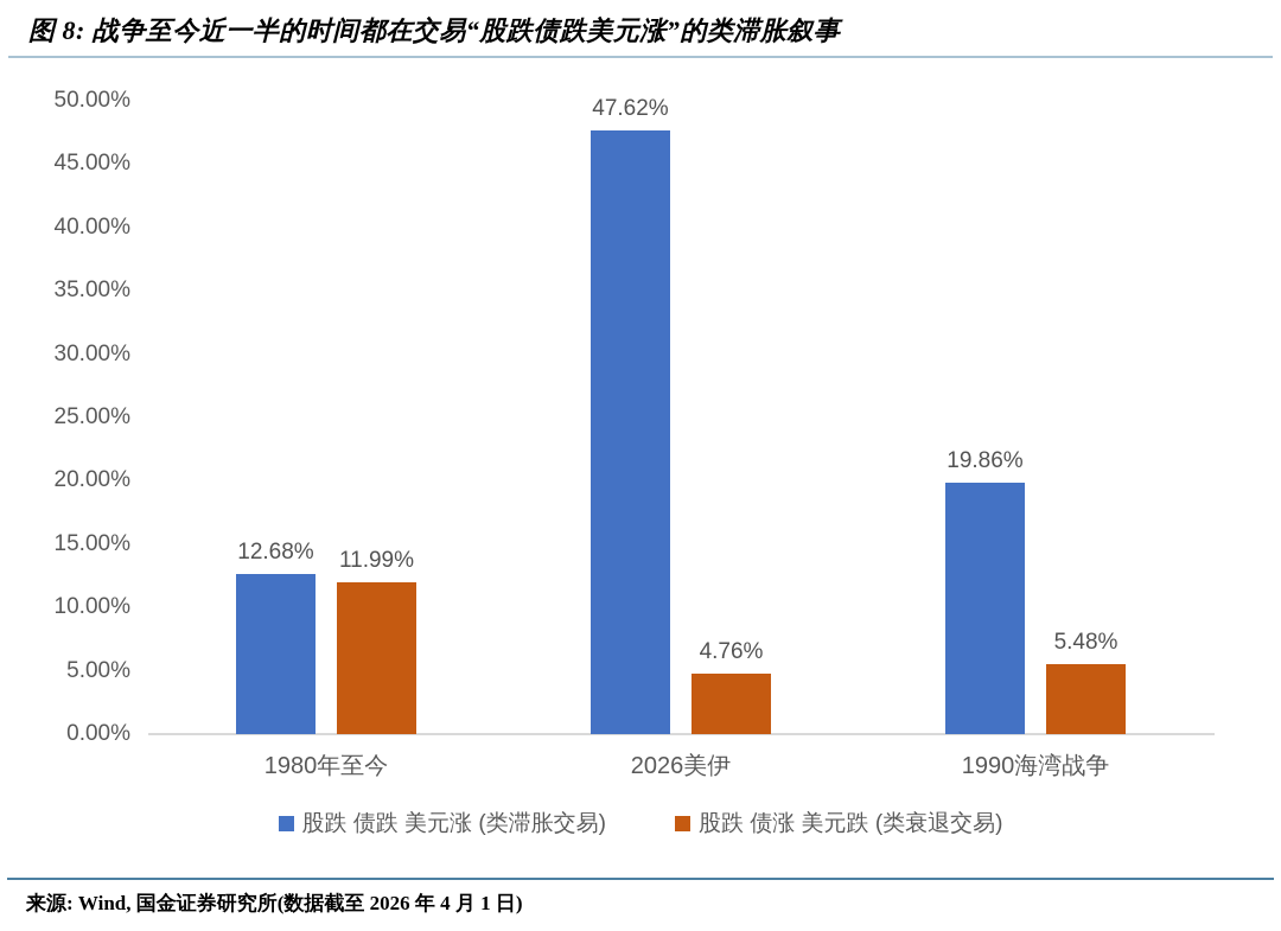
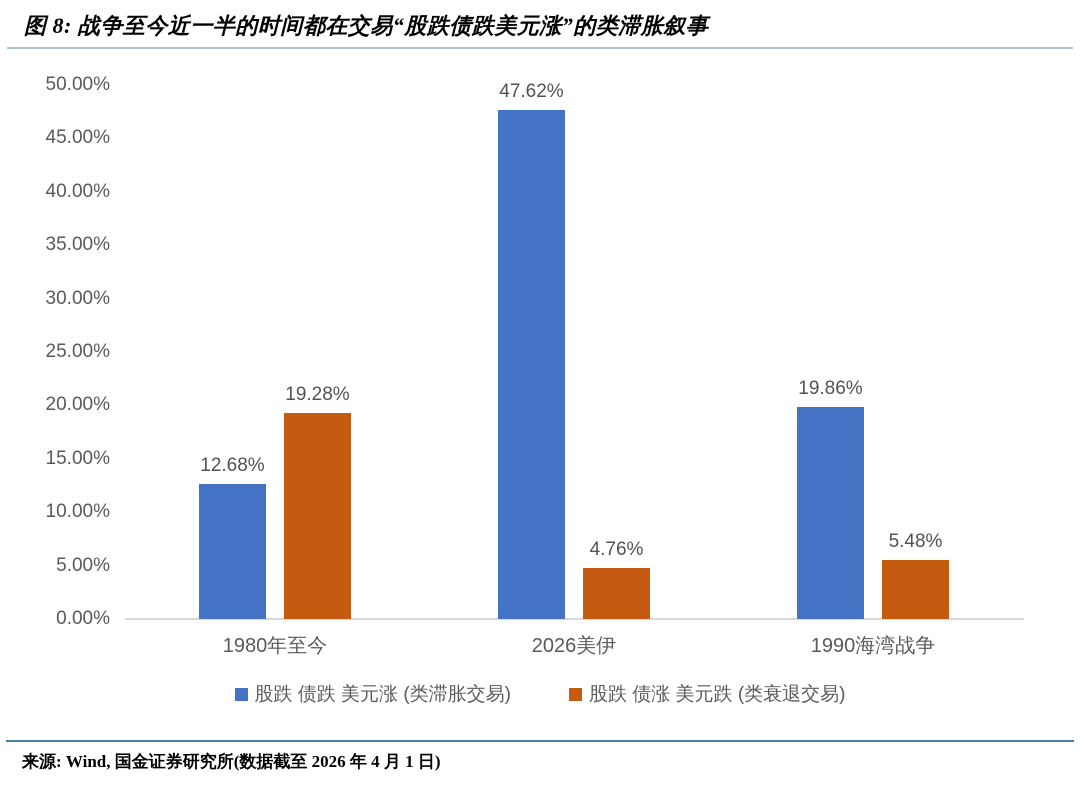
股跌 债涨 美元跌 (类衰退交易)/1980年至今: 11.99% -> 19.28%
